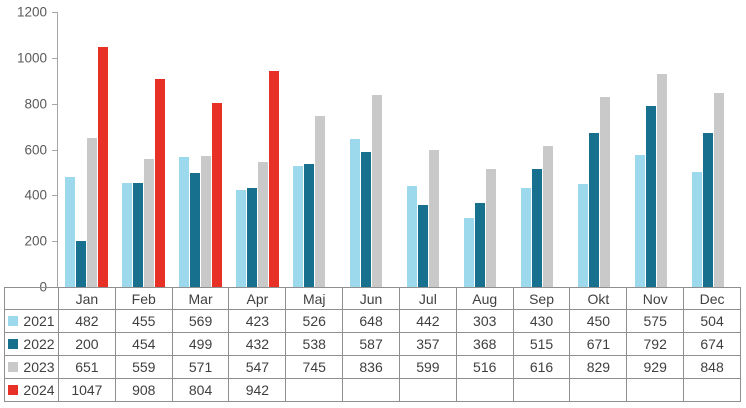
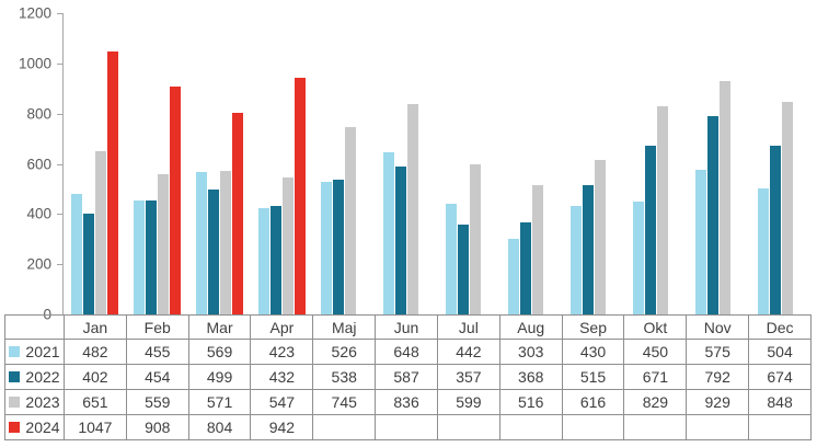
2022/Jan: 200 -> 402
